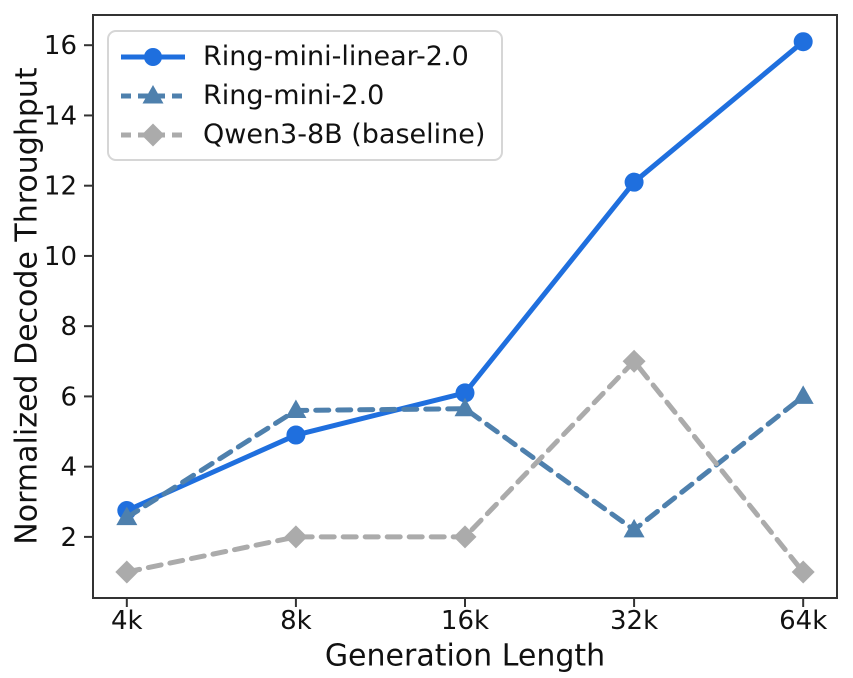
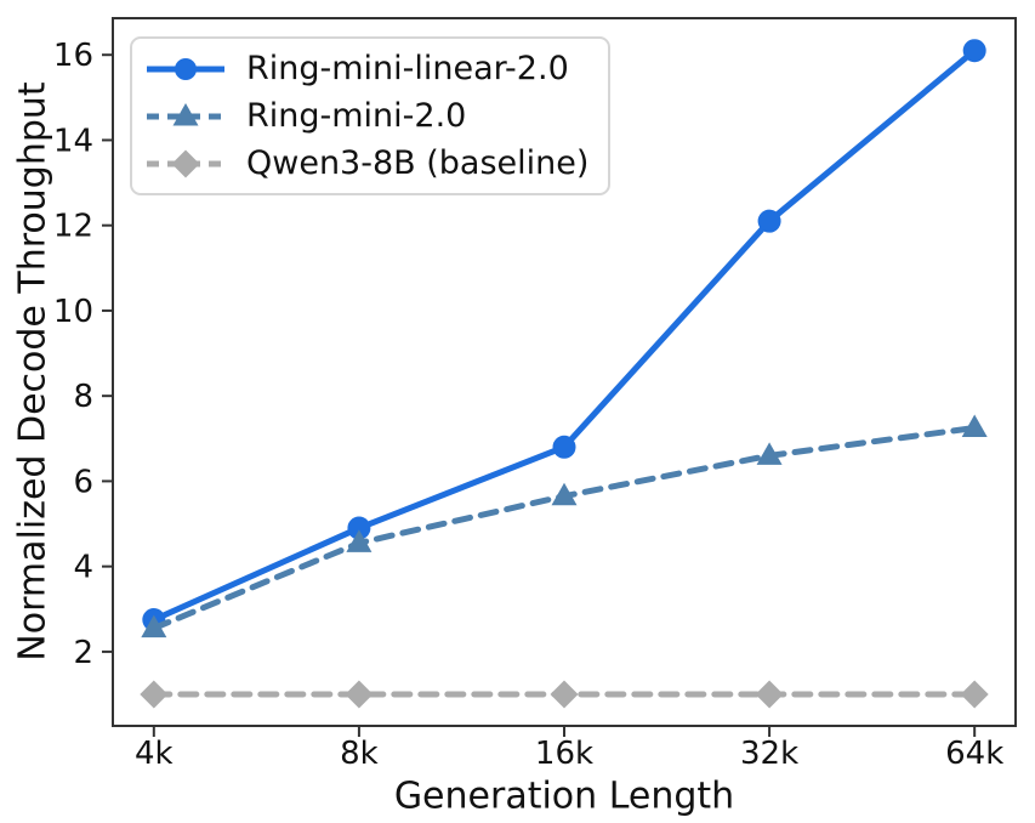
Ring-mini-2.0/8k: 5.6 -> 4.5
Qwen3-8B (baseline)/8k: 2 -> 1
Ring-mini-linear-2.0/16k: 6.1 -> 6.8
Qwen3-8B (baseline)/16k: 2 -> 1
Ring-mini-2.0/32k: 2.2 -> 6.6
Qwen3-8B (baseline)/32k: 7 -> 1
Ring-mini-2.0/64k: 6.0 -> 7.2
